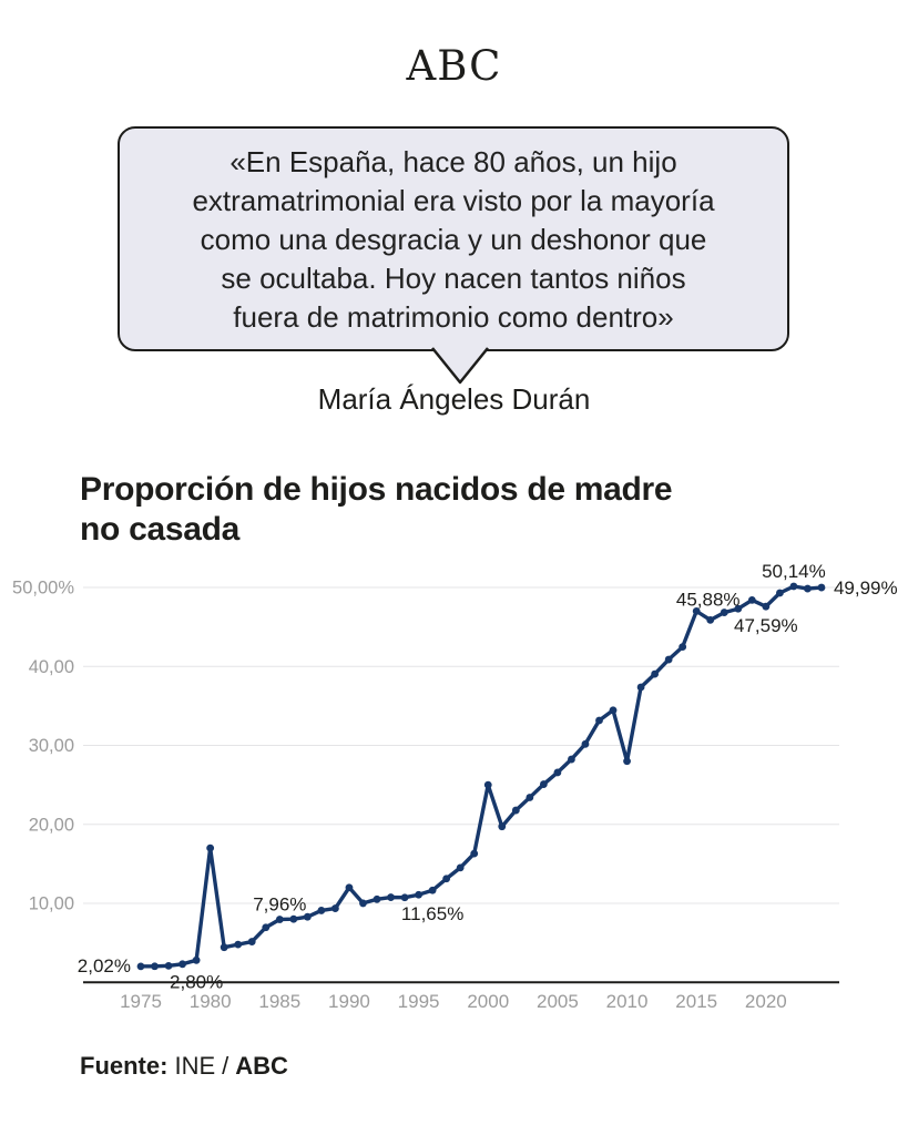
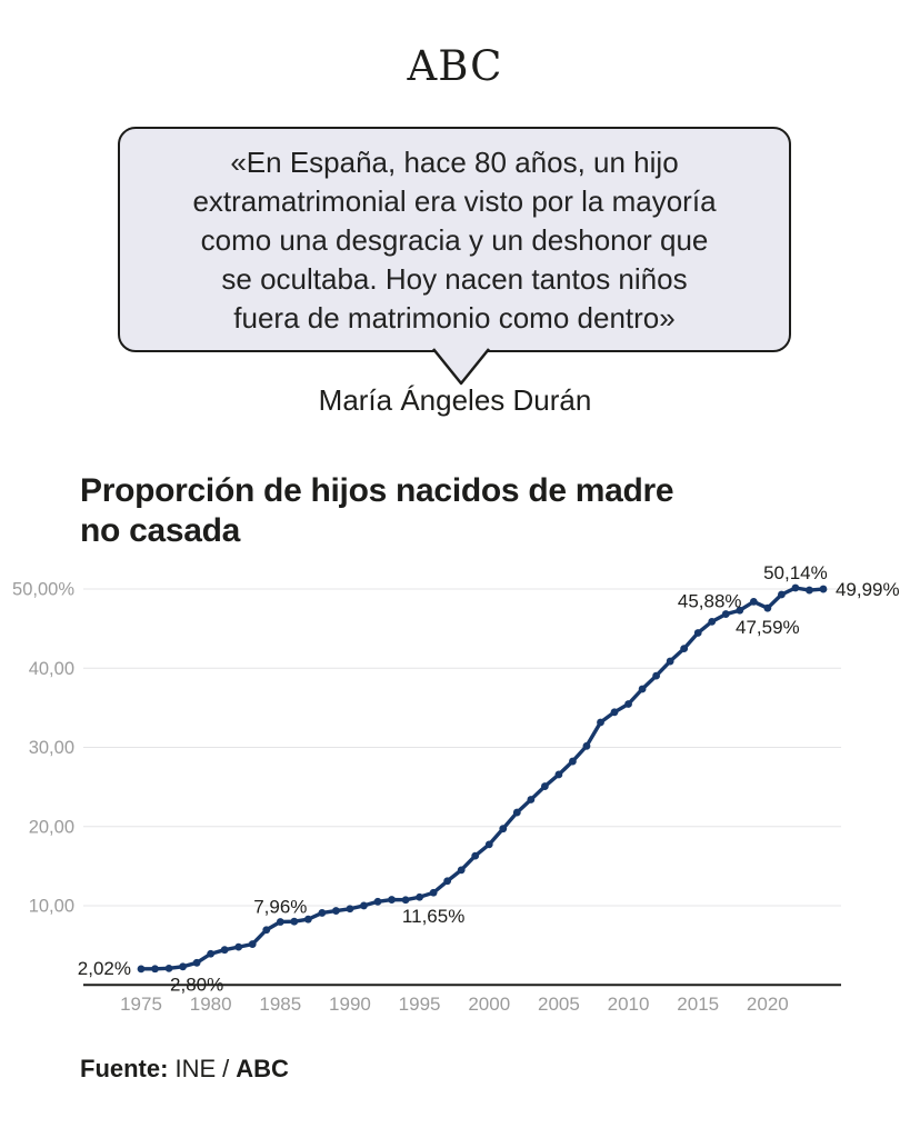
1980: 17% -> 4%
1990: 12% -> 10%
2000: 25% -> 18%
2010: 28% -> 35%
2015: 47% -> 44%
